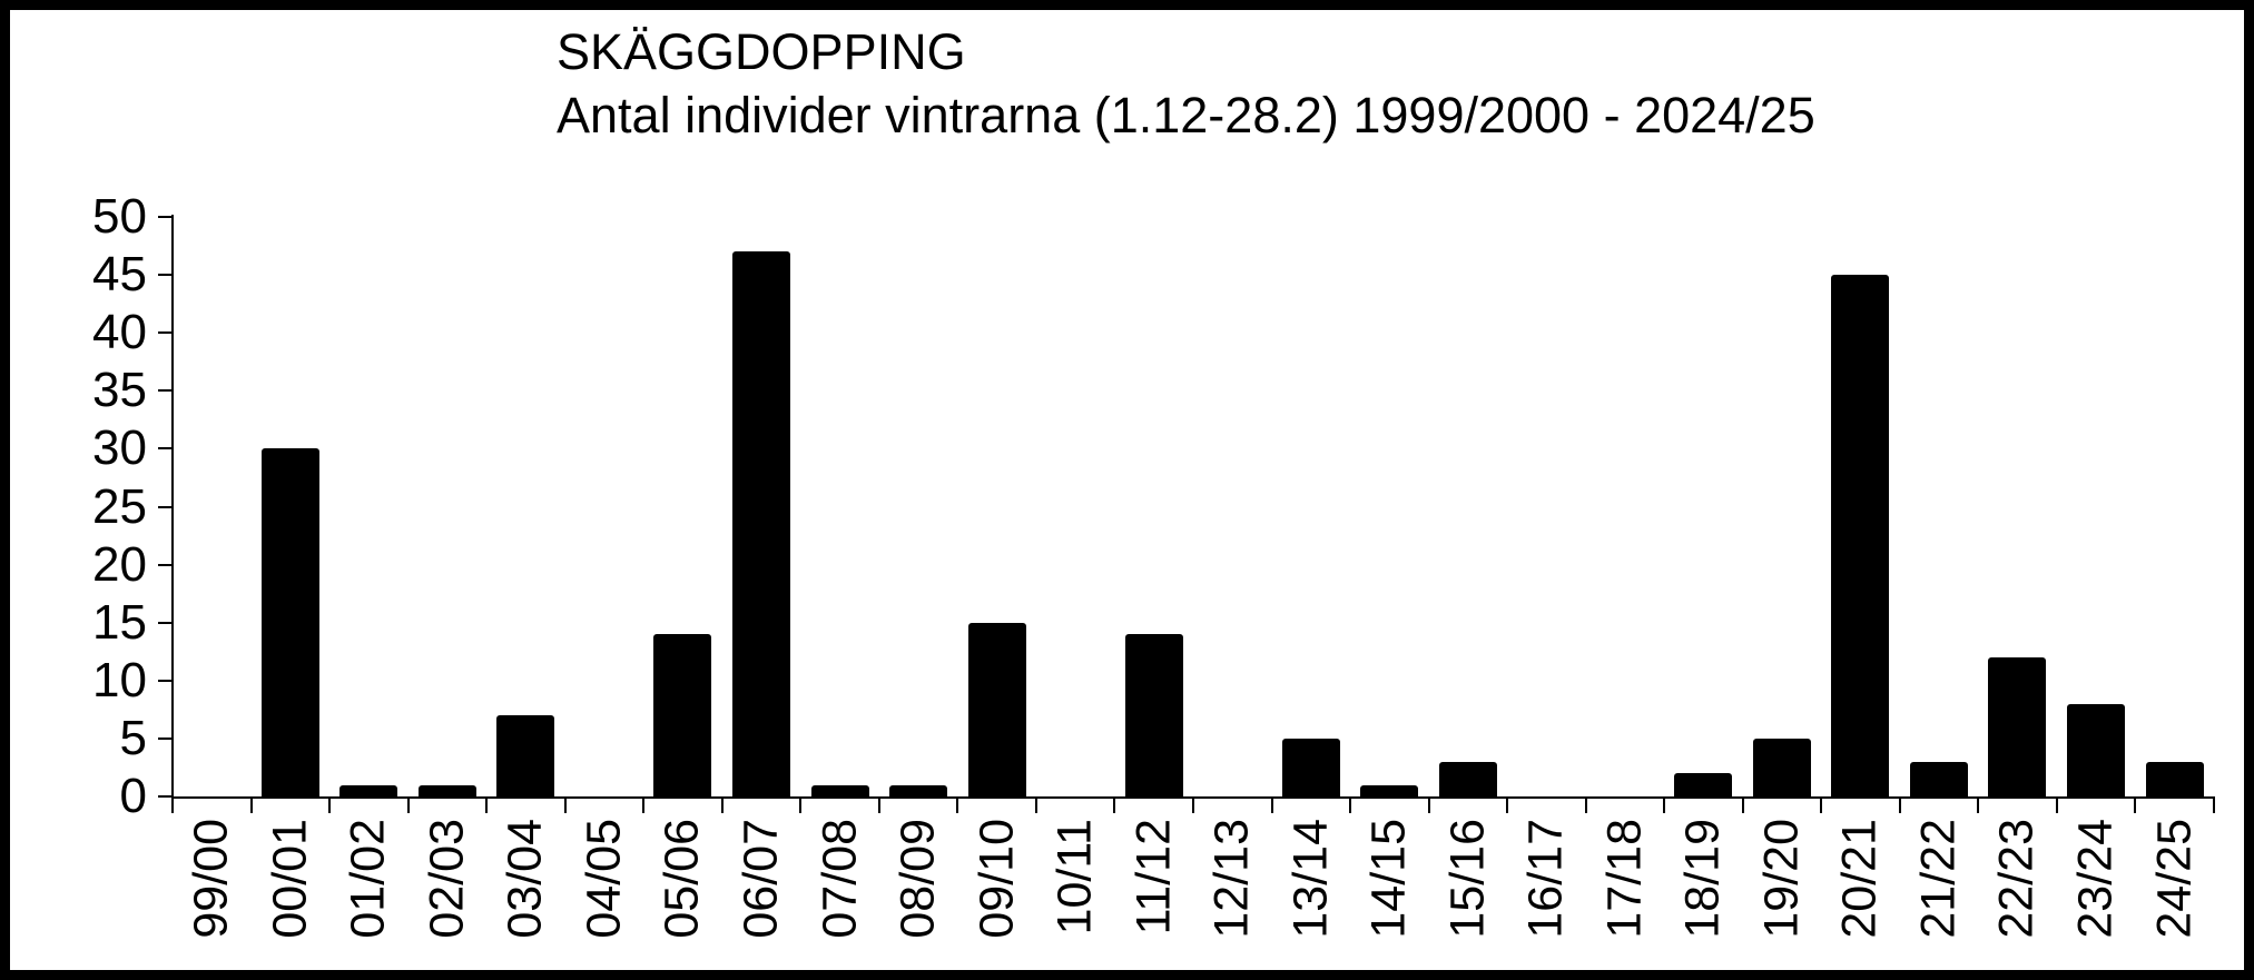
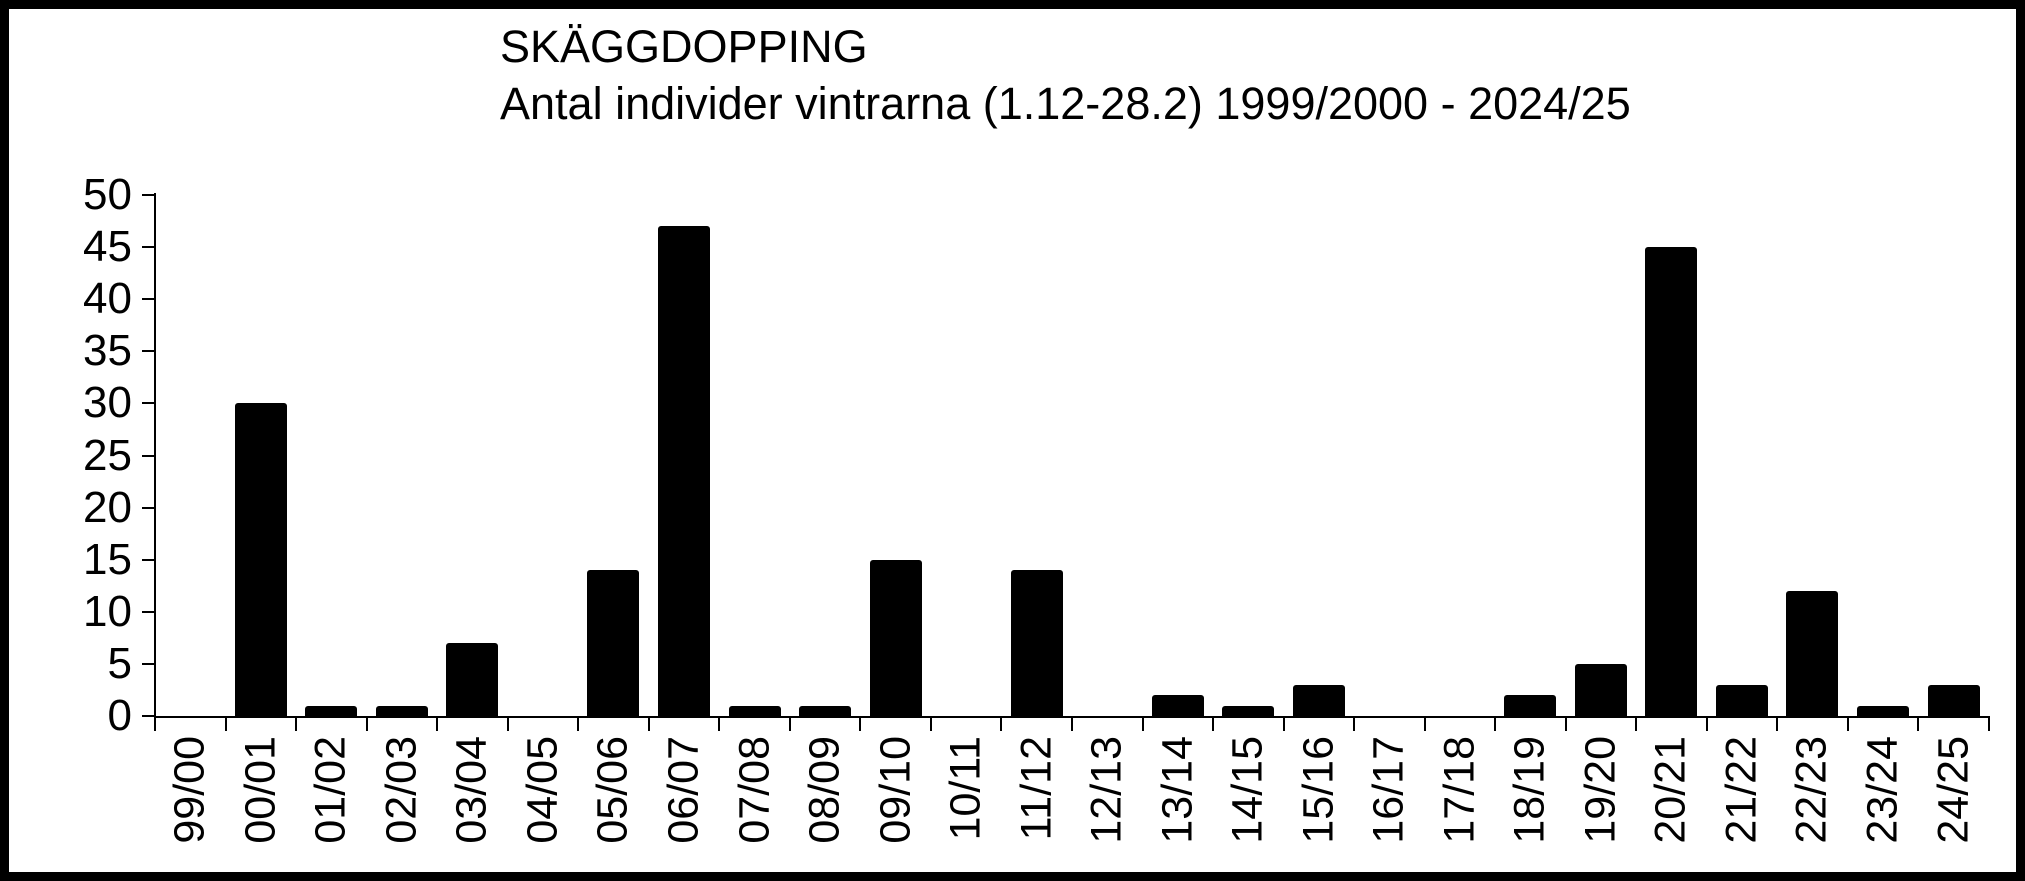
13/14: 5 -> 2
23/24: 8 -> 1
